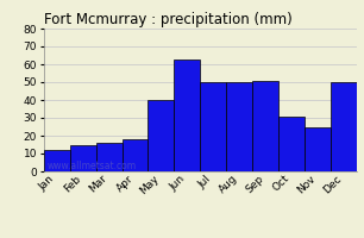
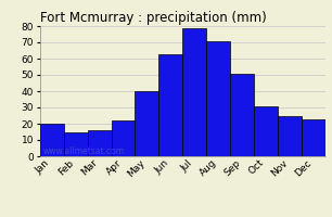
Jan: 12 -> 20
Apr: 18 -> 22
Jul: 50 -> 79
Aug: 50 -> 71
Dec: 50 -> 23
